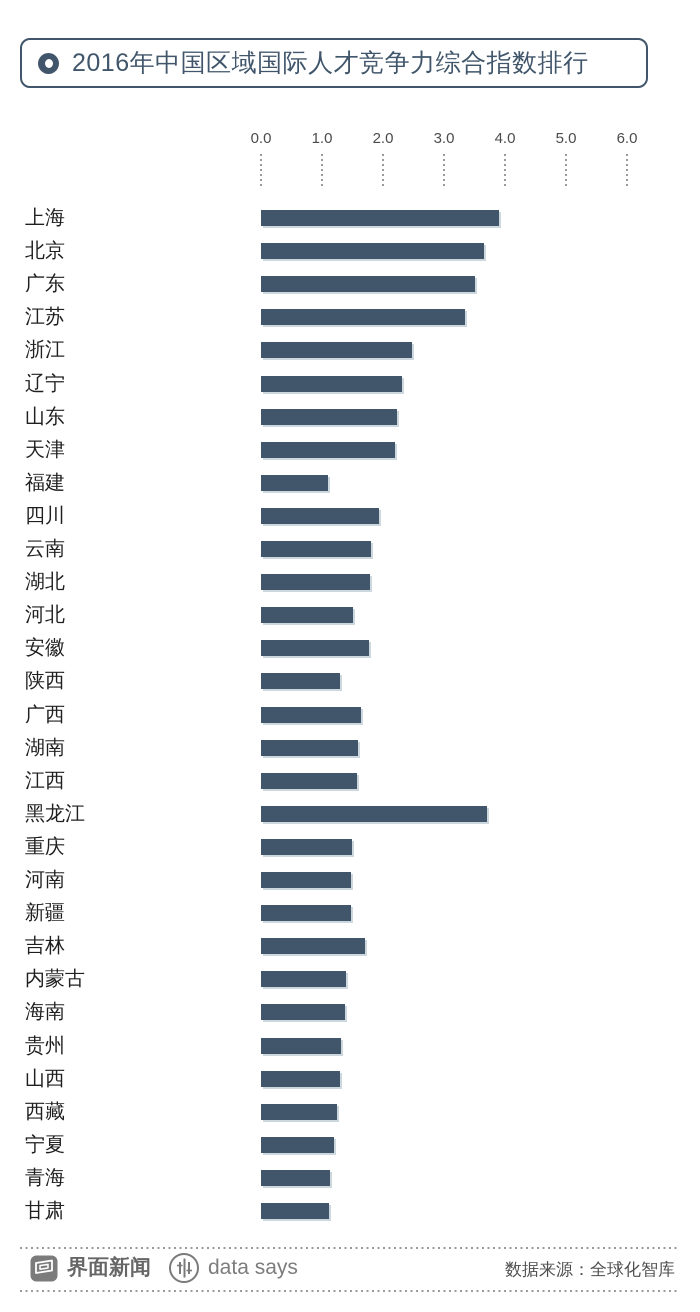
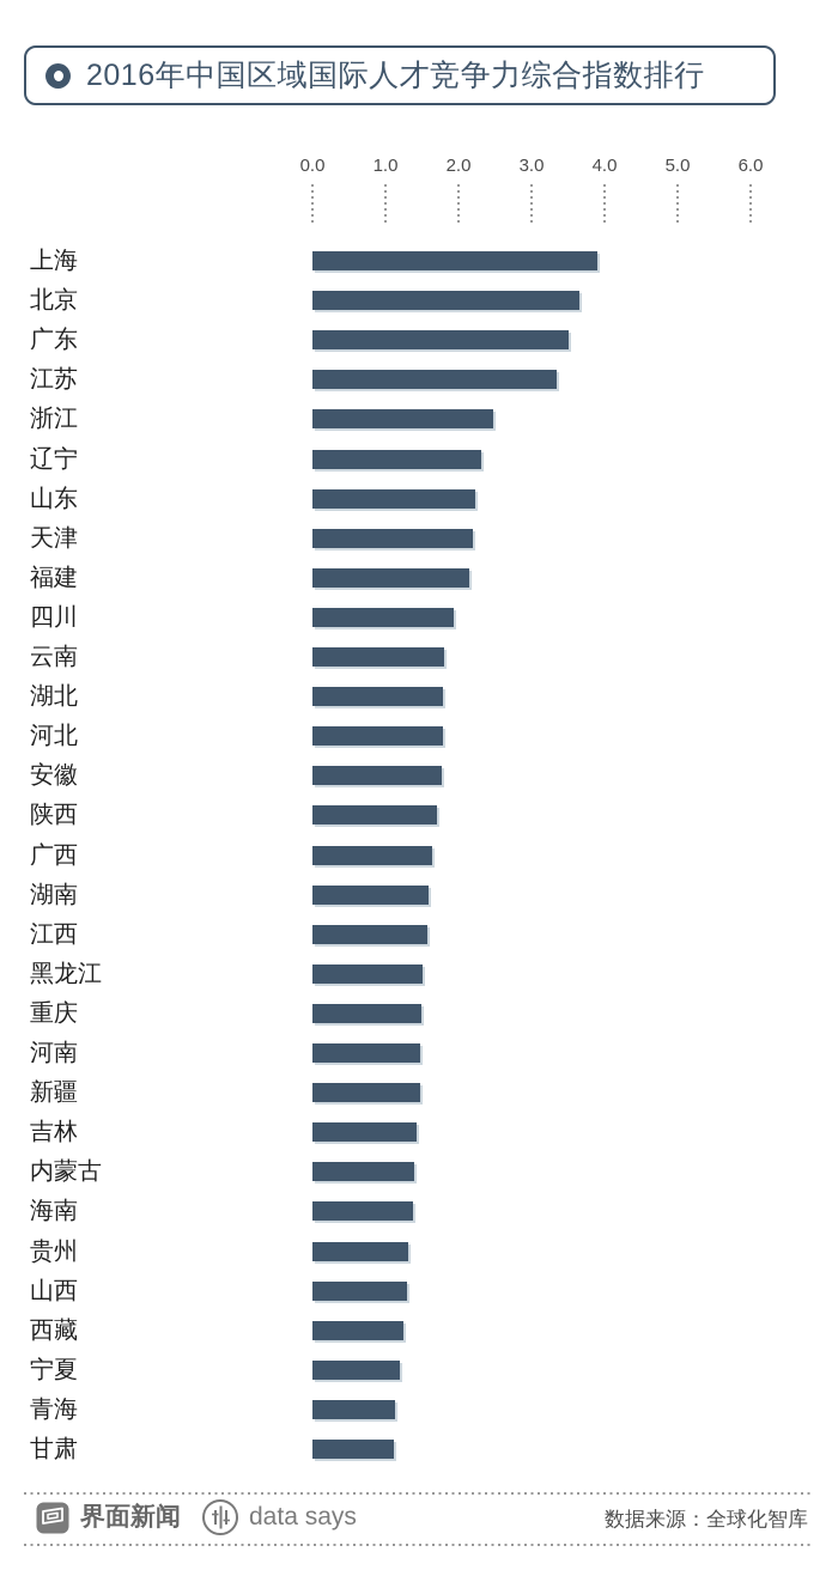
福建: 1.1 -> 2.1
河北: 1.5 -> 1.8
陕西: 1.3 -> 1.7
黑龙江: 3.7 -> 1.5
吉林: 1.7 -> 1.4
